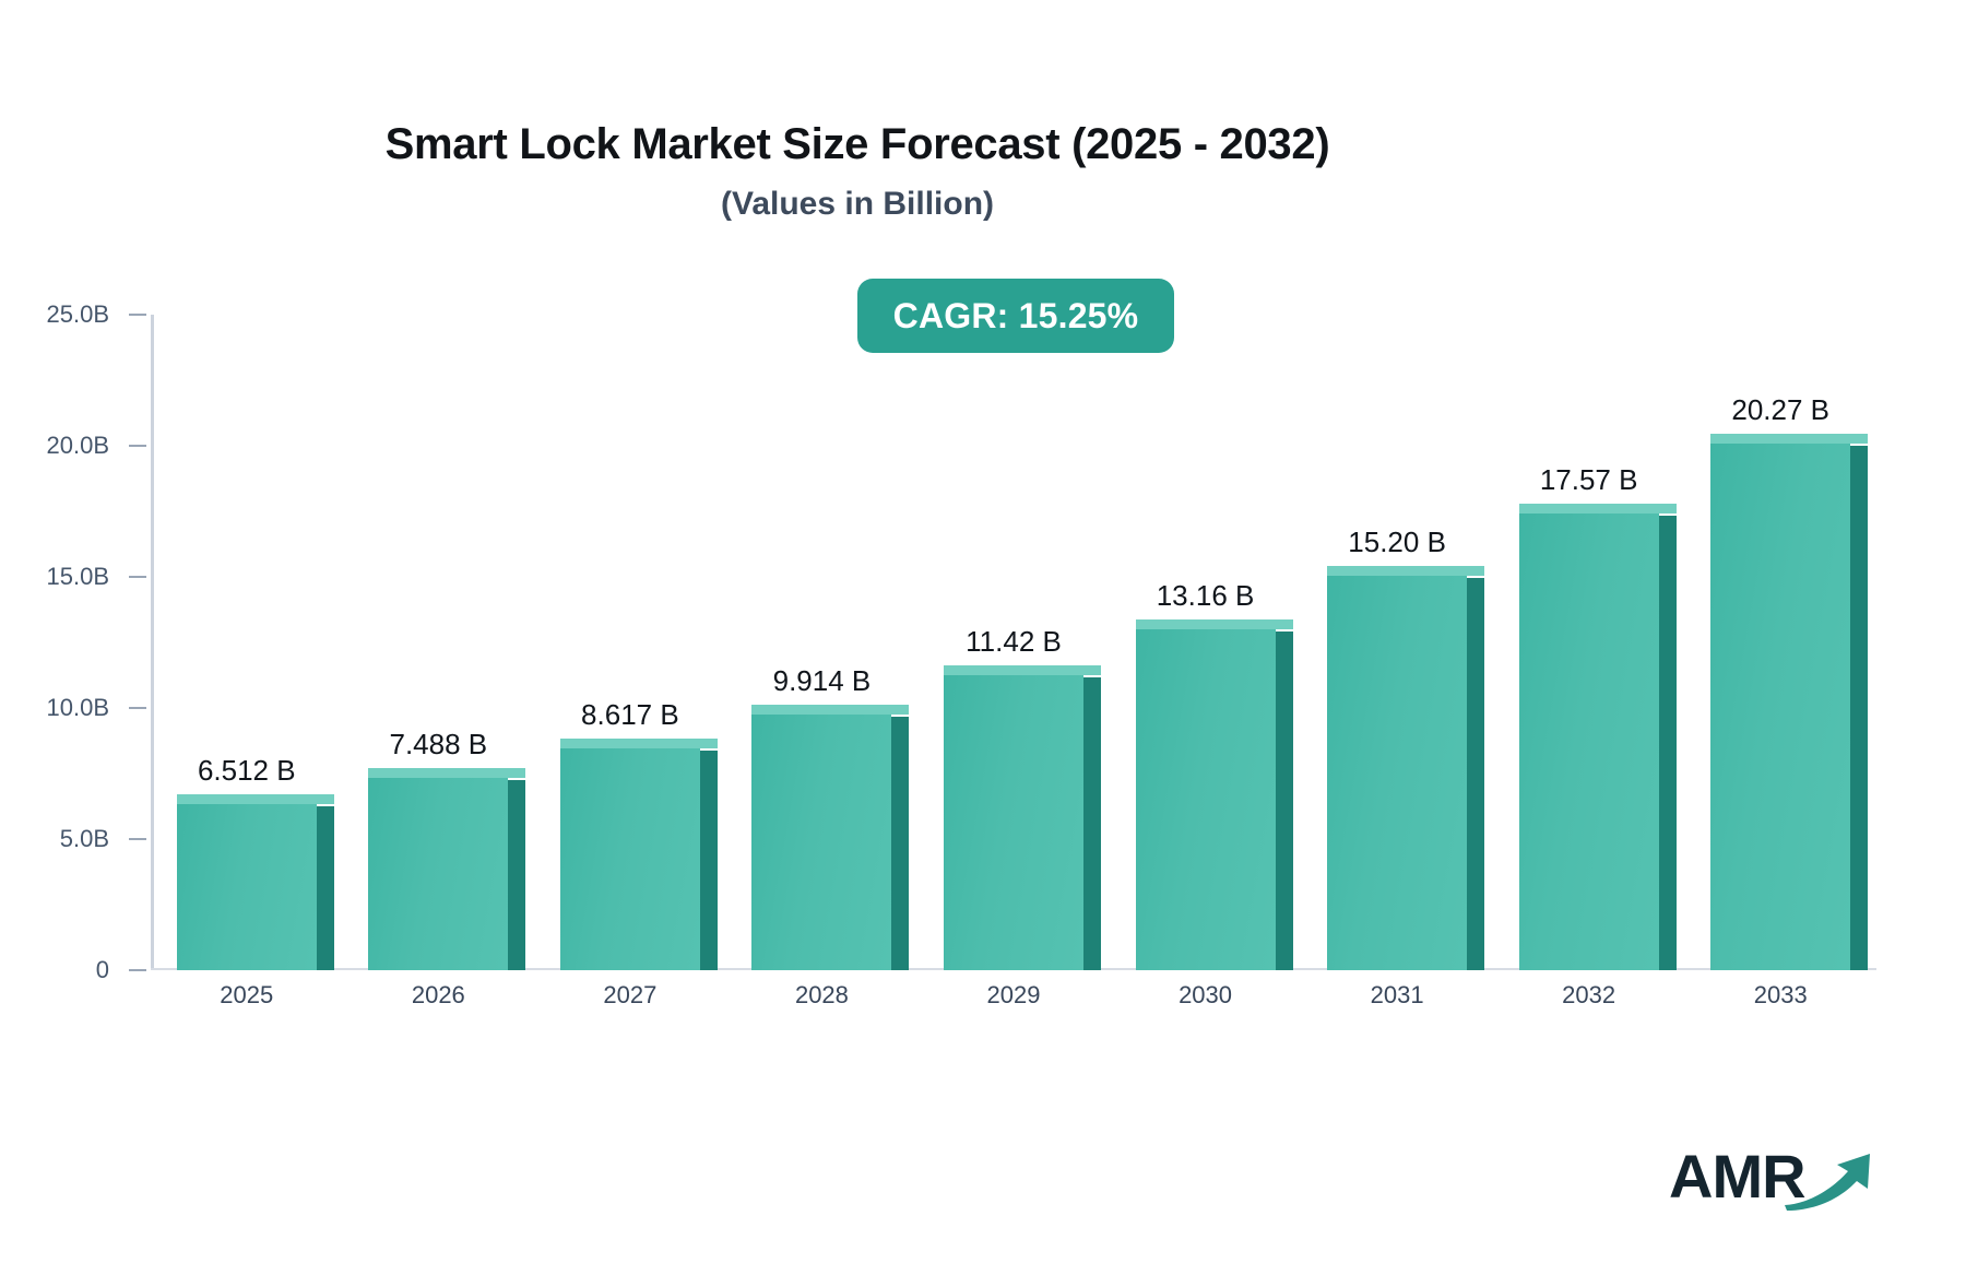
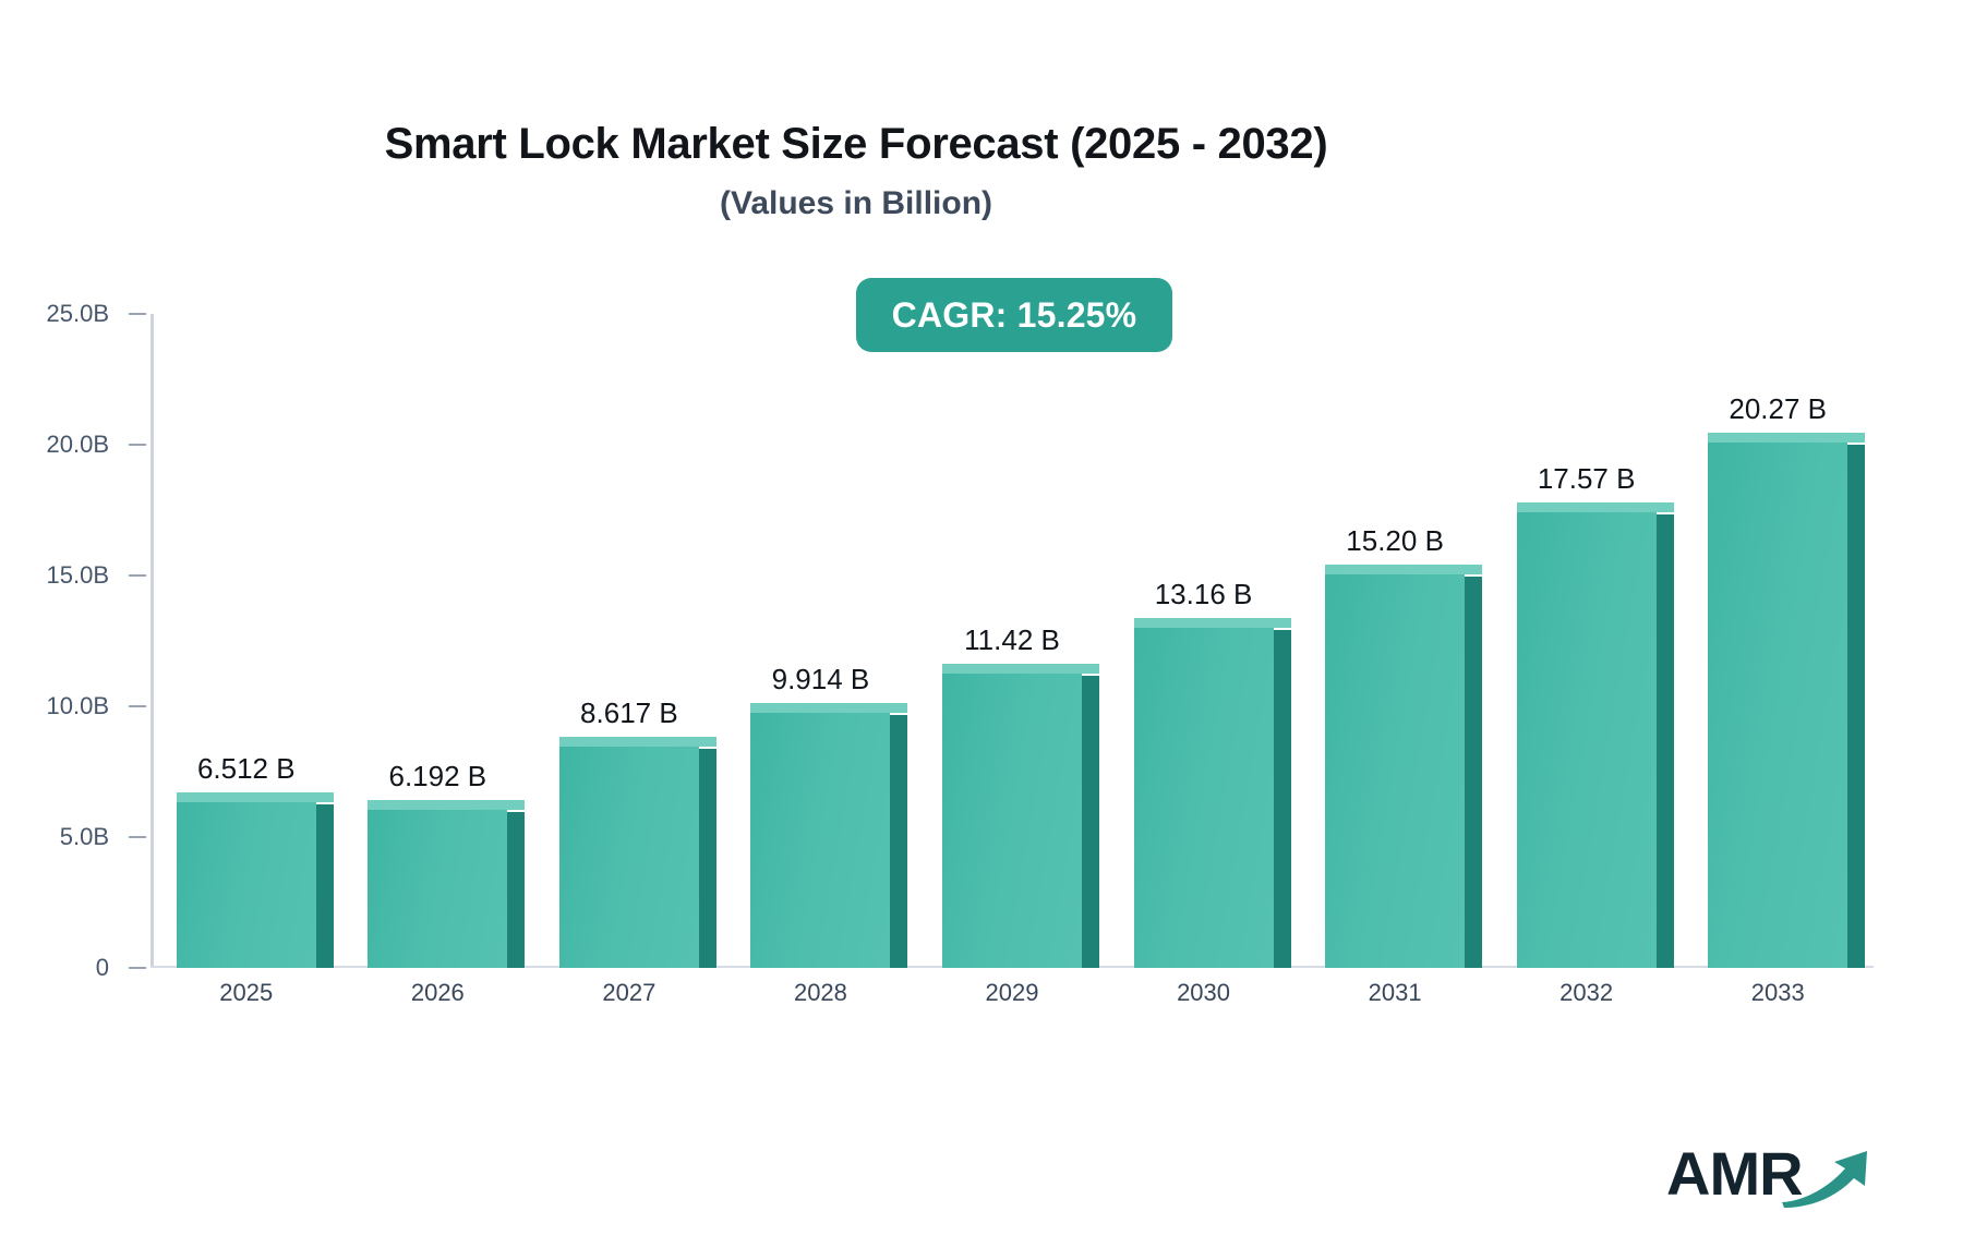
2026: 7.488 -> 6.192
